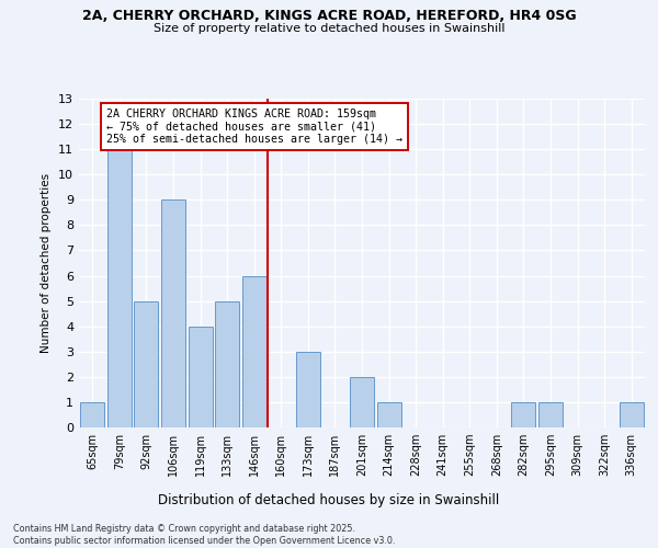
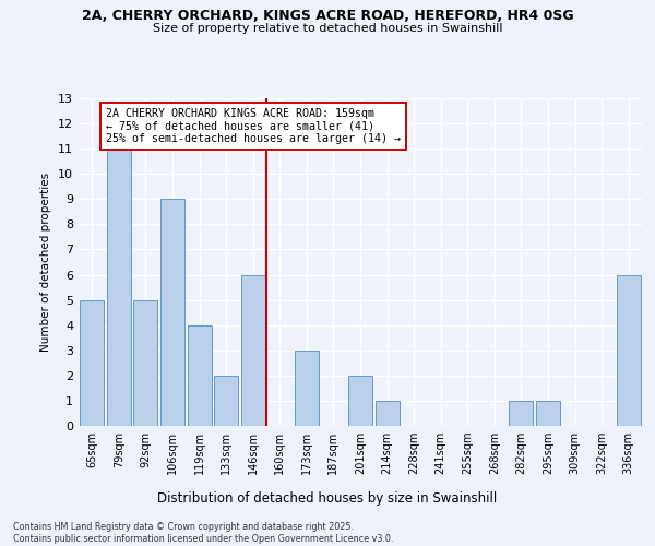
65sqm: 1 -> 5
133sqm: 5 -> 2
336sqm: 1 -> 6
